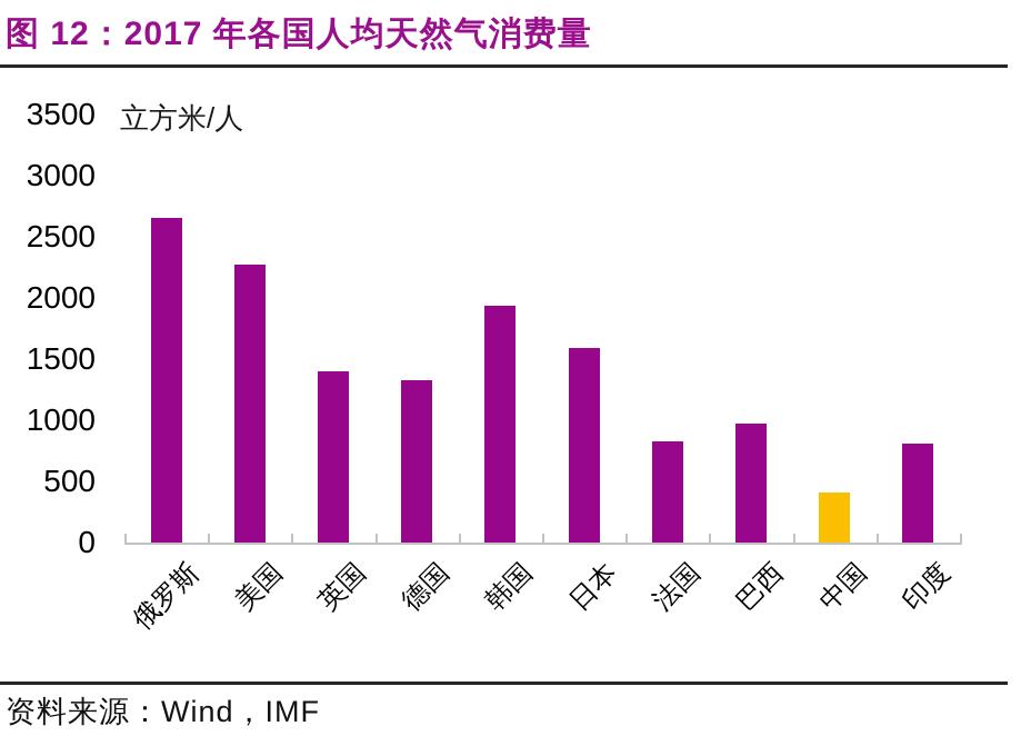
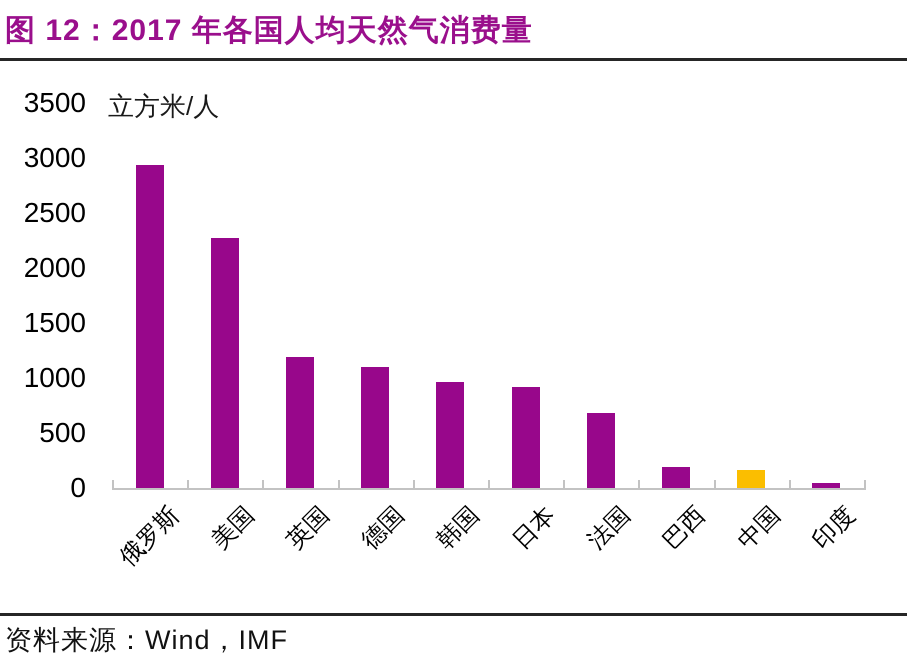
俄罗斯: 2650 -> 2940
英国: 1400 -> 1190
德国: 1330 -> 1100
韩国: 1940 -> 960
日本: 1590 -> 920
法国: 830 -> 680
巴西: 970 -> 190
中国: 410 -> 160
印度: 810 -> 40
